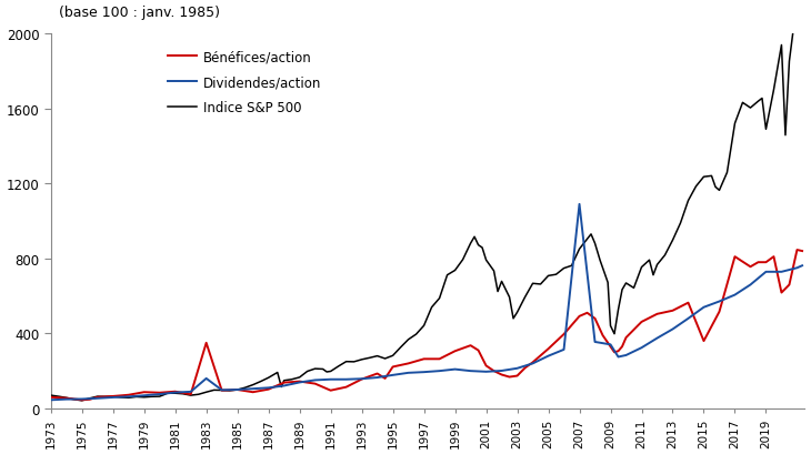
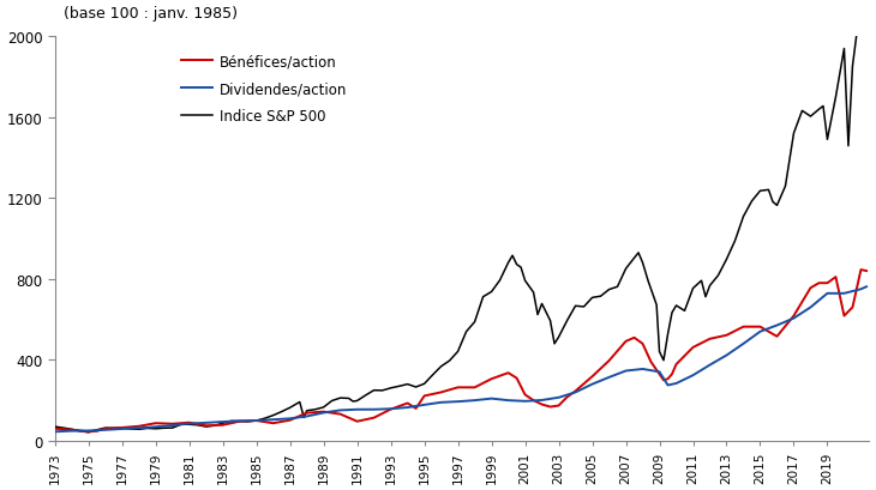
Bénéfices/action/1983: 350 -> 80
Dividendes/action/1983: 160 -> 90
Dividendes/action/2007: 1090 -> 350
Bénéfices/action/2015: 360 -> 560
Bénéfices/action/2017: 810 -> 620
